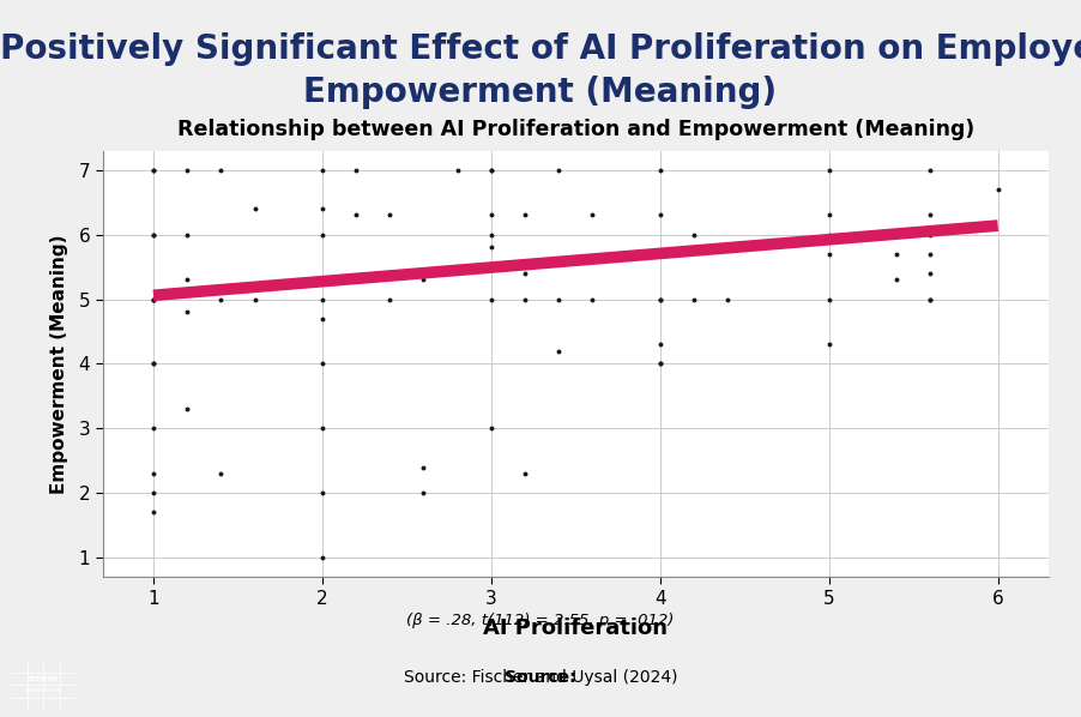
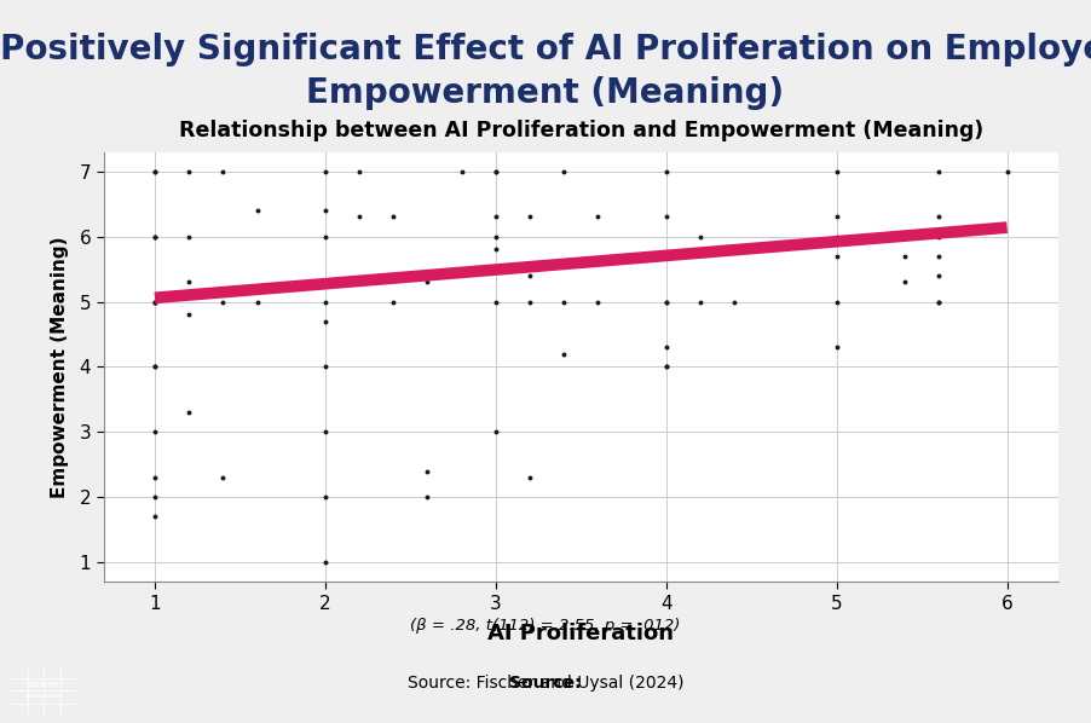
6: 6.7 -> 7.0
